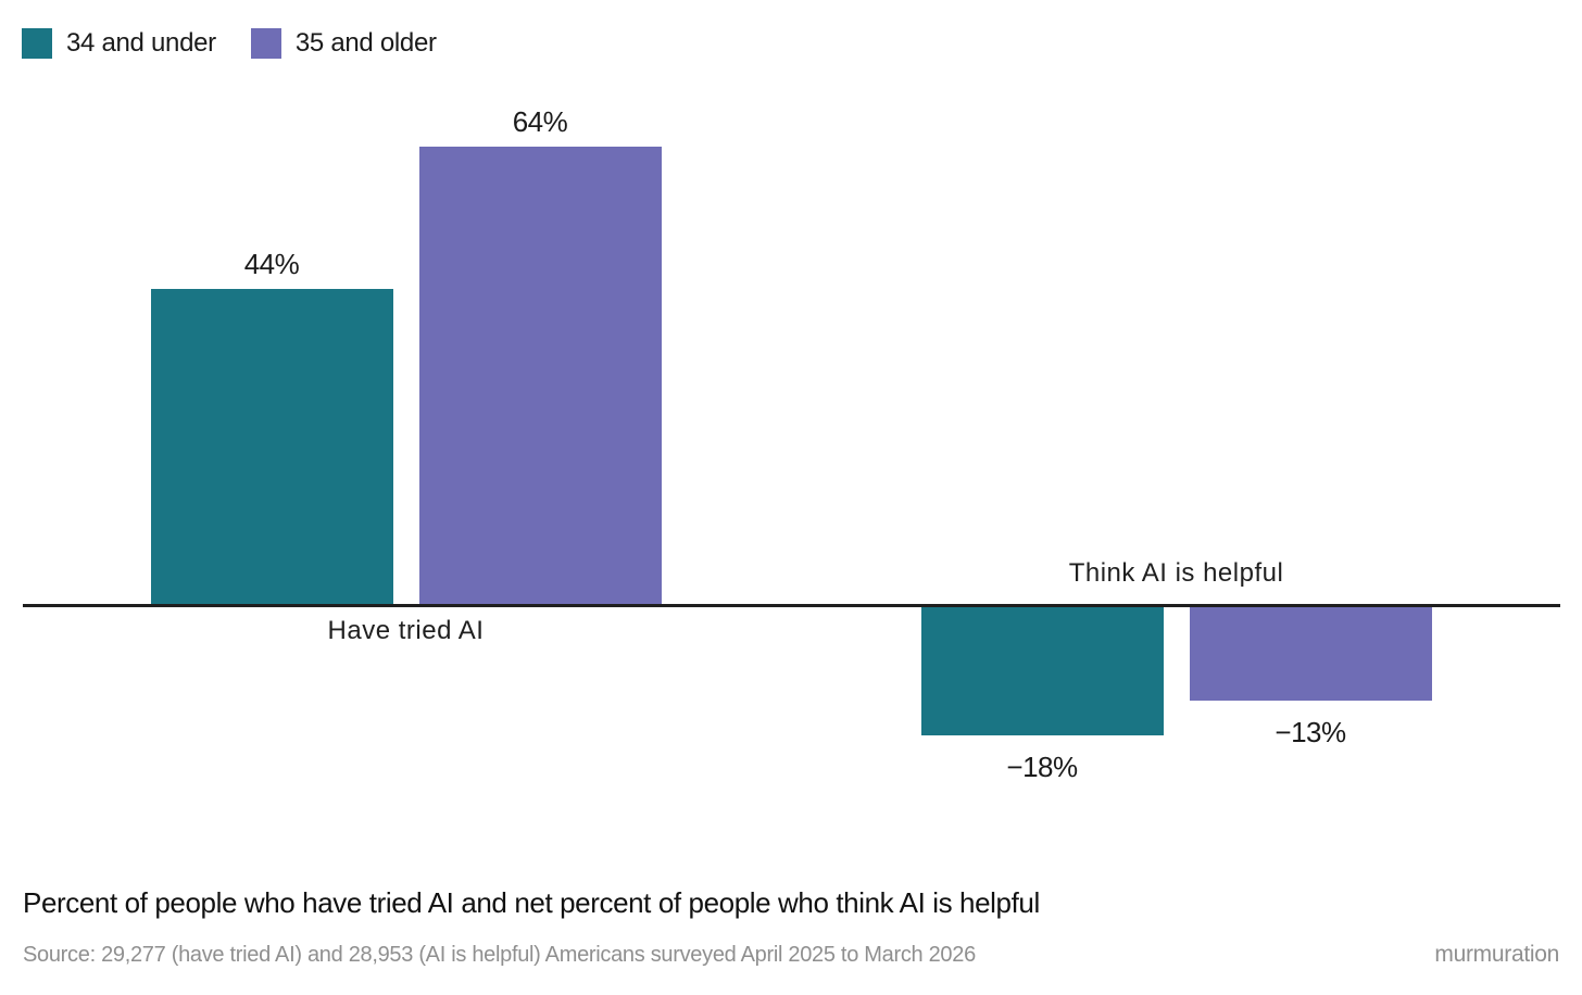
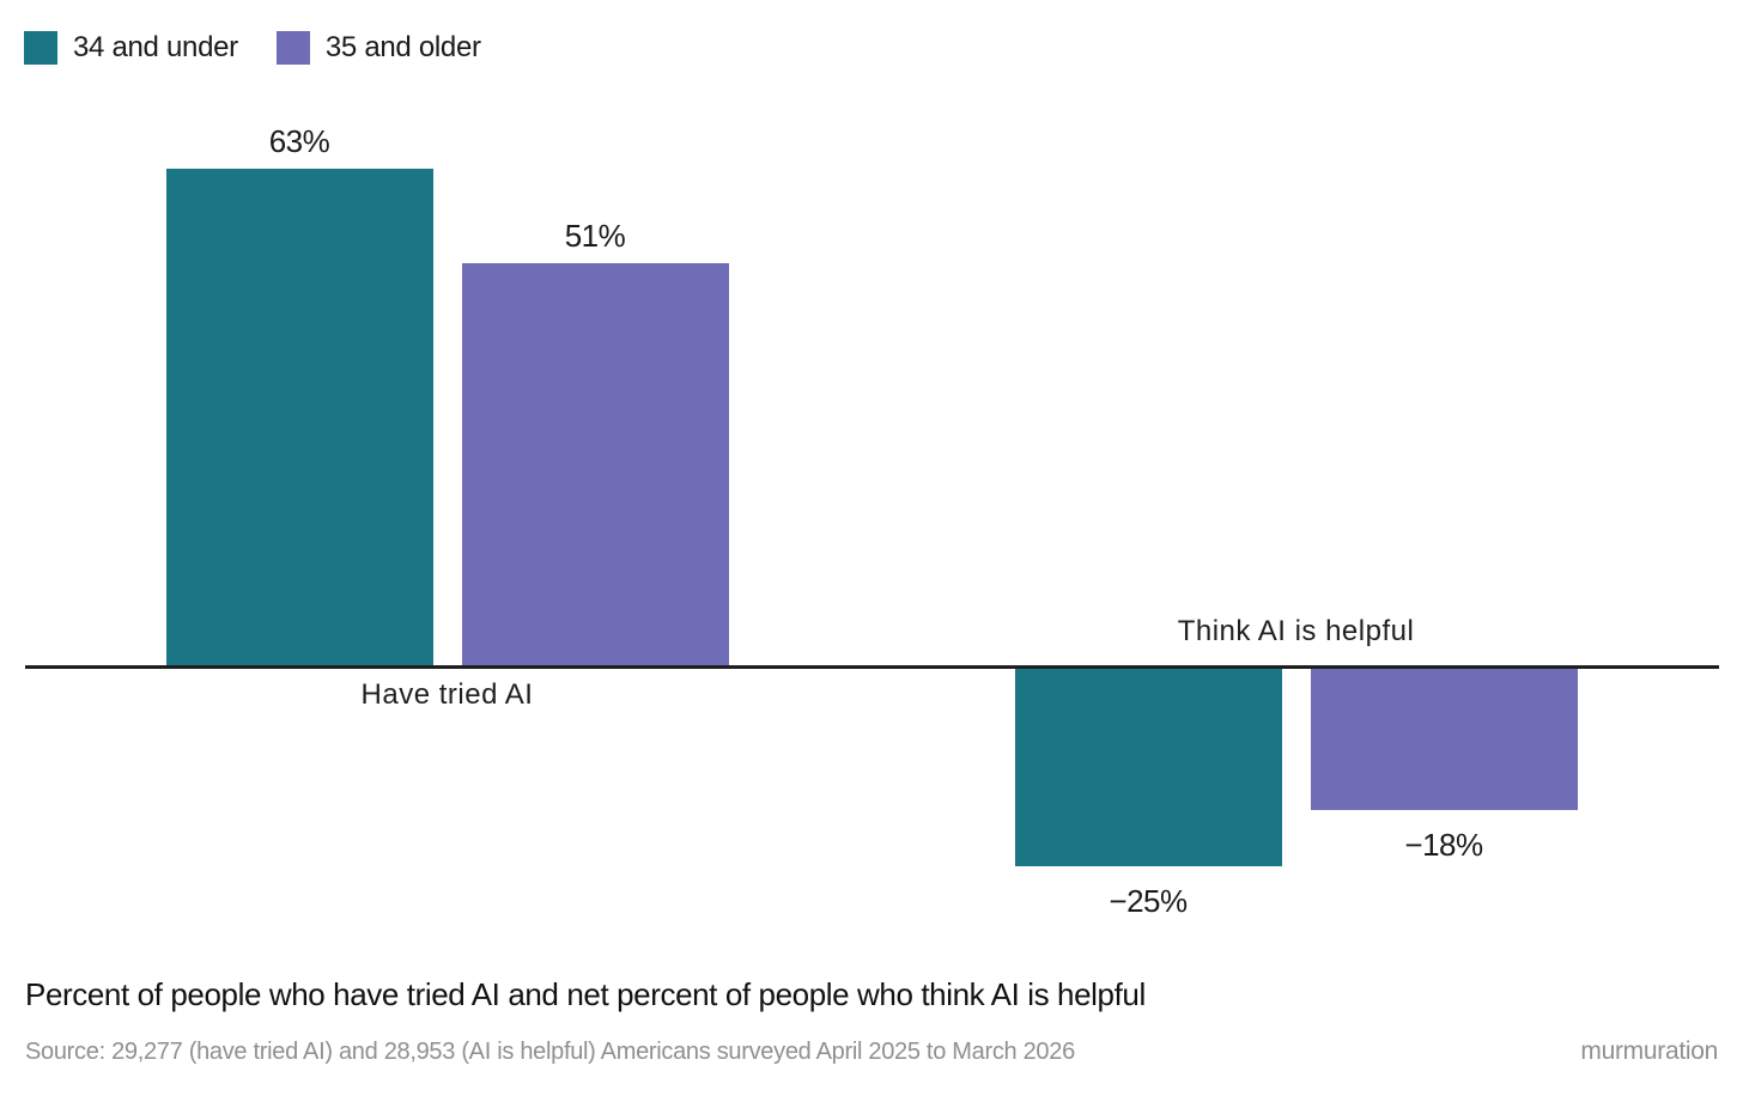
34 and under/Have tried AI: 44% -> 63%
35 and older/Have tried AI: 64% -> 51%
34 and under/Think AI is helpful: −18% -> −25%
35 and older/Think AI is helpful: −13% -> −18%
